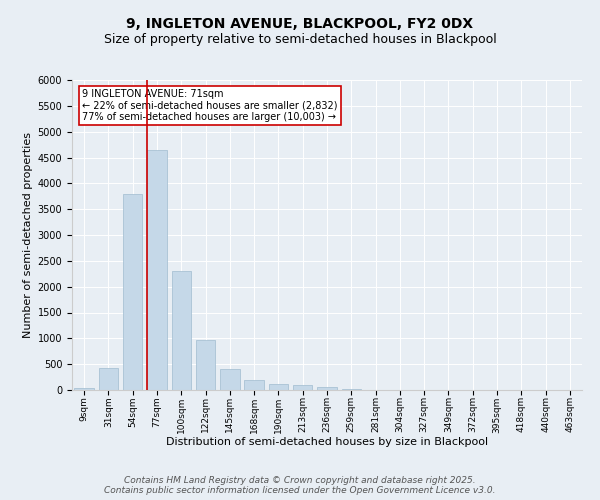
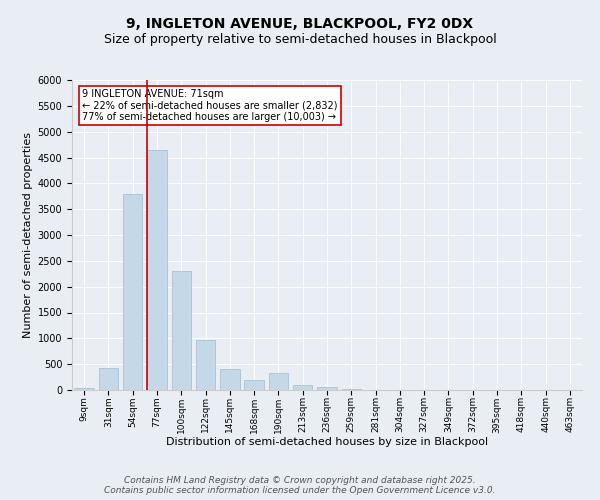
190sqm: 110 -> 320
